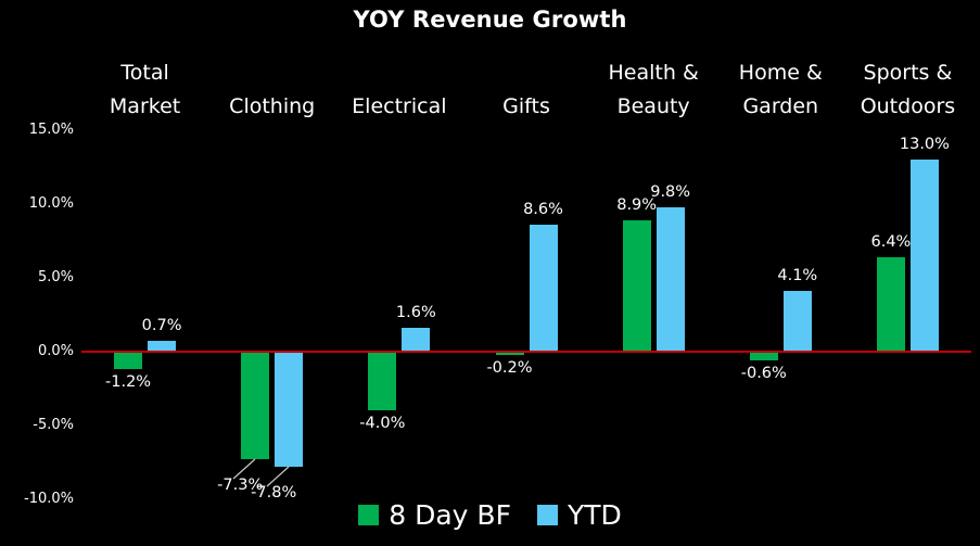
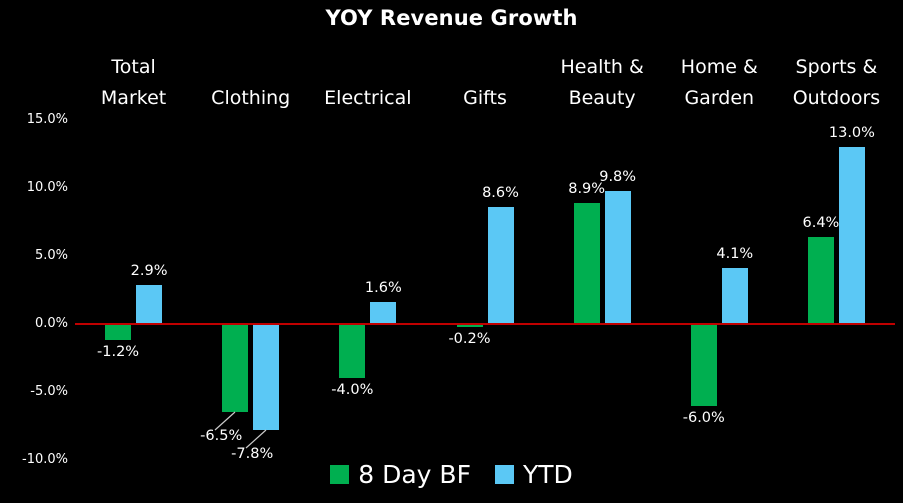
YTD/Total Market: 0.7% -> 2.9%
8 Day BF/Clothing: -7.3% -> -6.5%
8 Day BF/Home & Garden: -0.6% -> -6.0%
